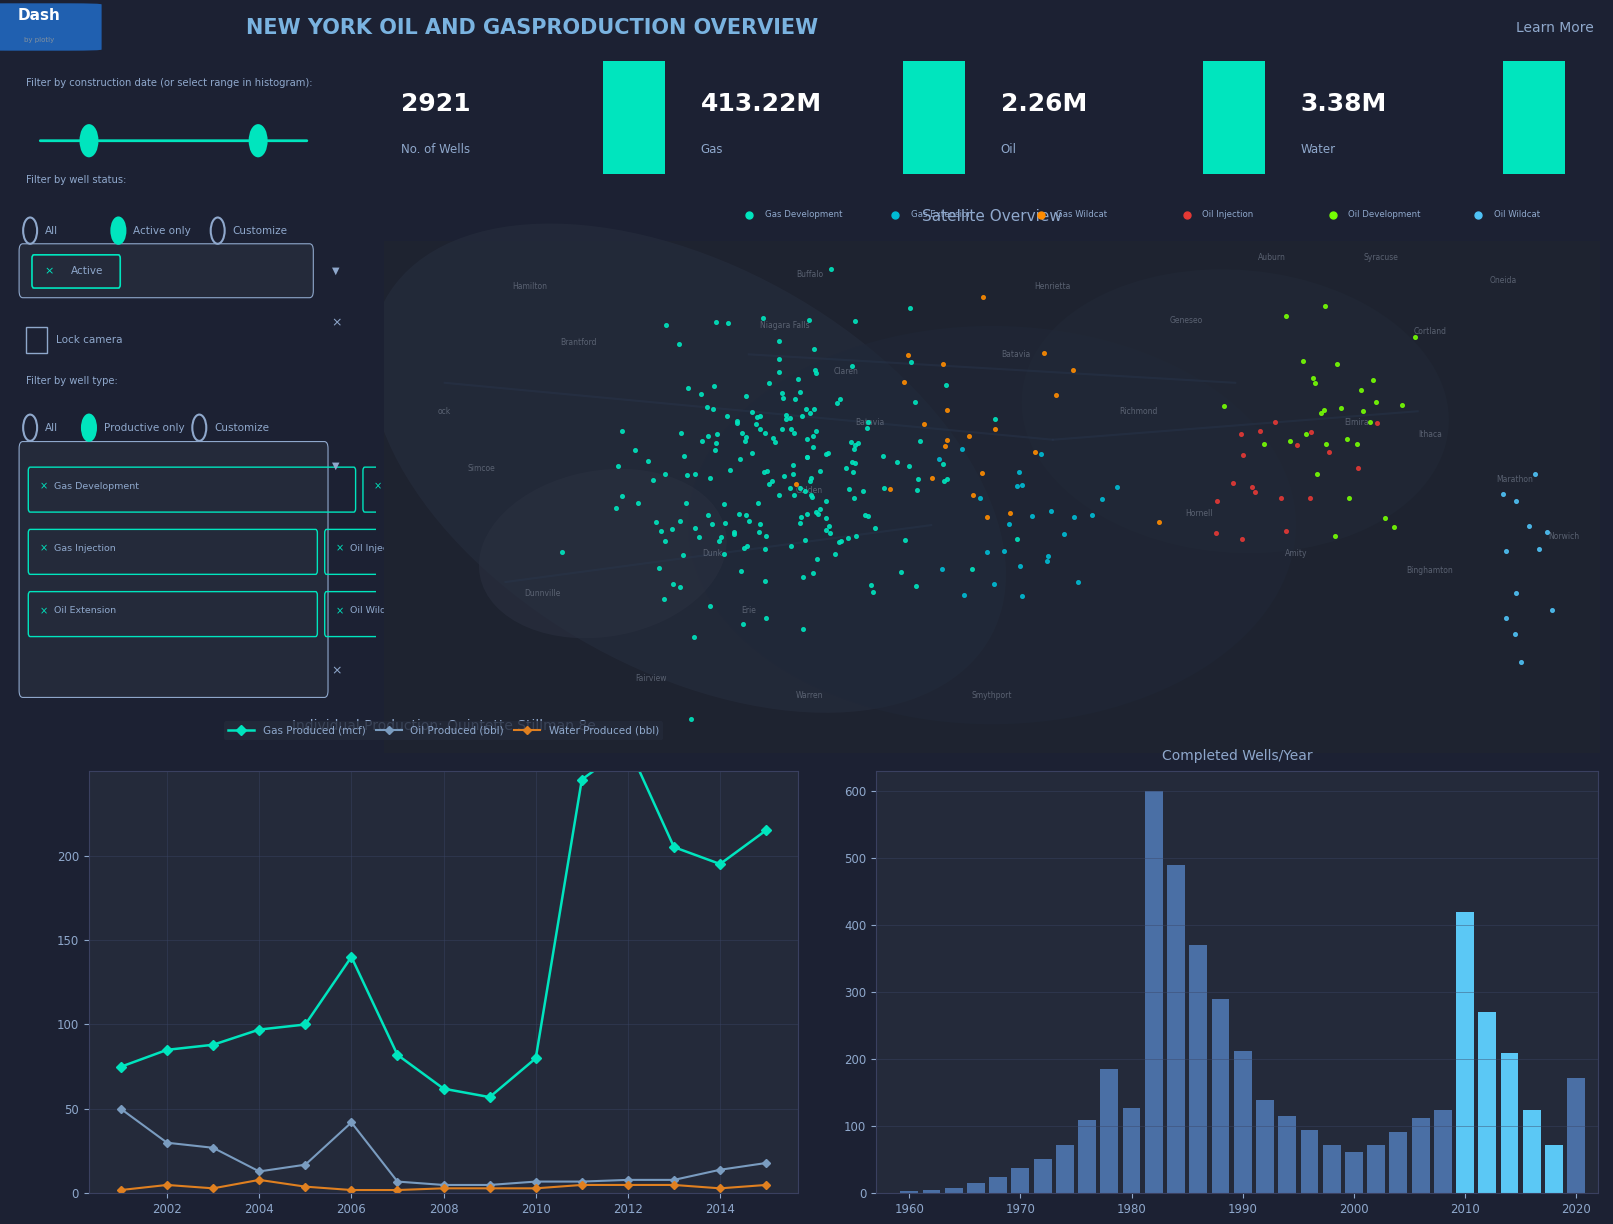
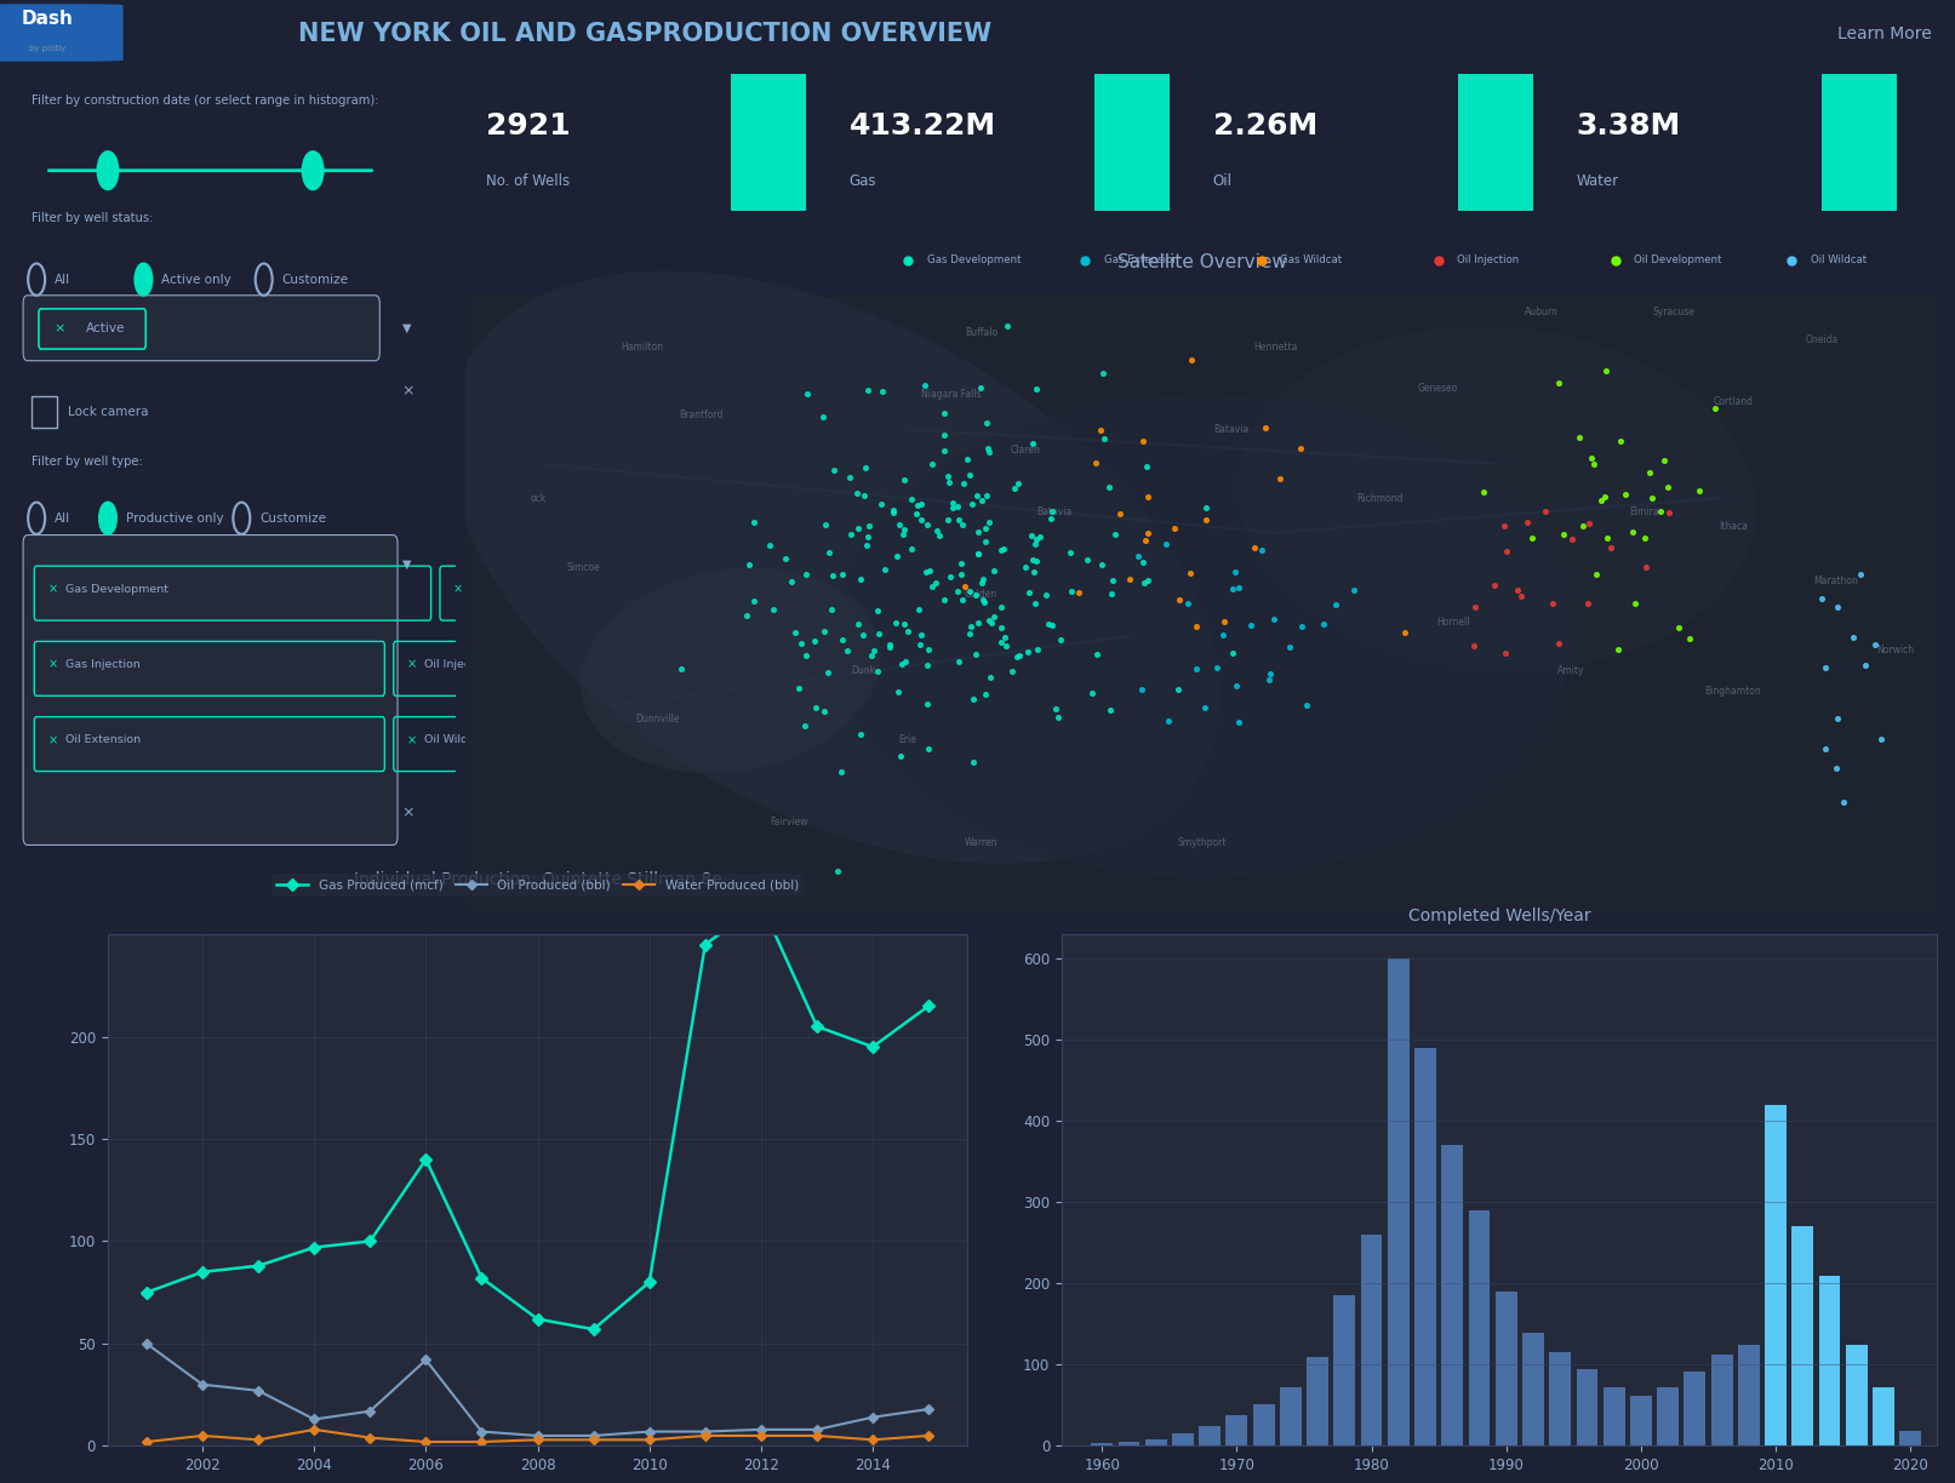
Completed Wells/Year/1980: 128 -> 260
Completed Wells/Year/1990: 212 -> 190
Completed Wells/Year/2020: 172 -> 18
